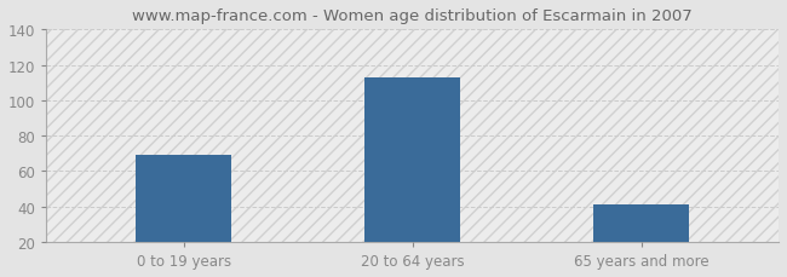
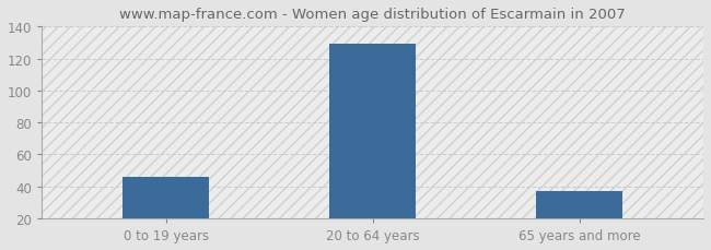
0 to 19 years: 69 -> 46
20 to 64 years: 113 -> 129
65 years and more: 41 -> 37
